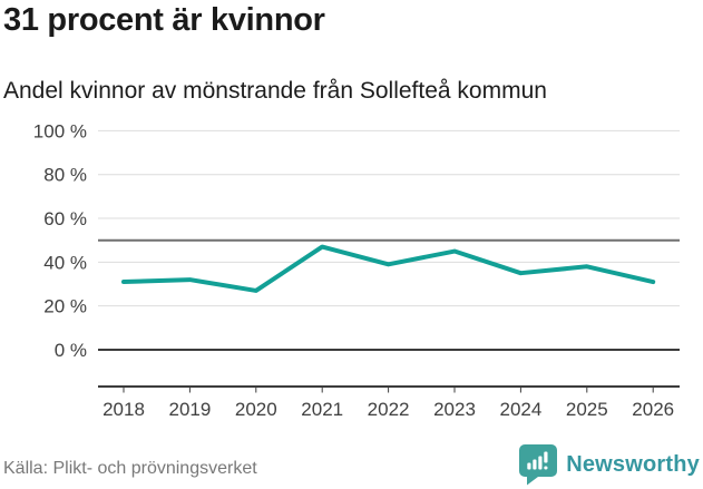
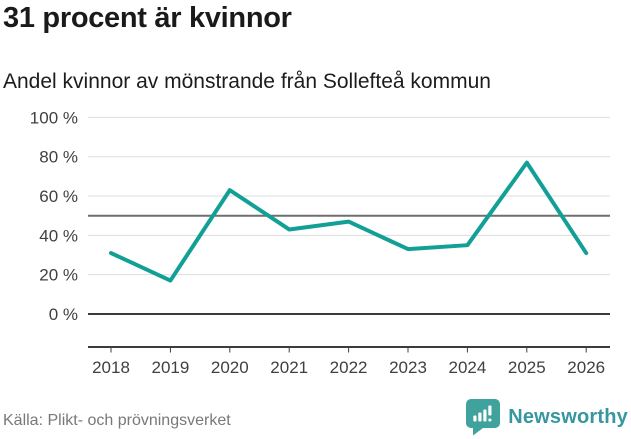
2019: 32% -> 17%
2020: 27% -> 63%
2021: 47% -> 43%
2022: 39% -> 47%
2023: 45% -> 33%
2025: 38% -> 77%
